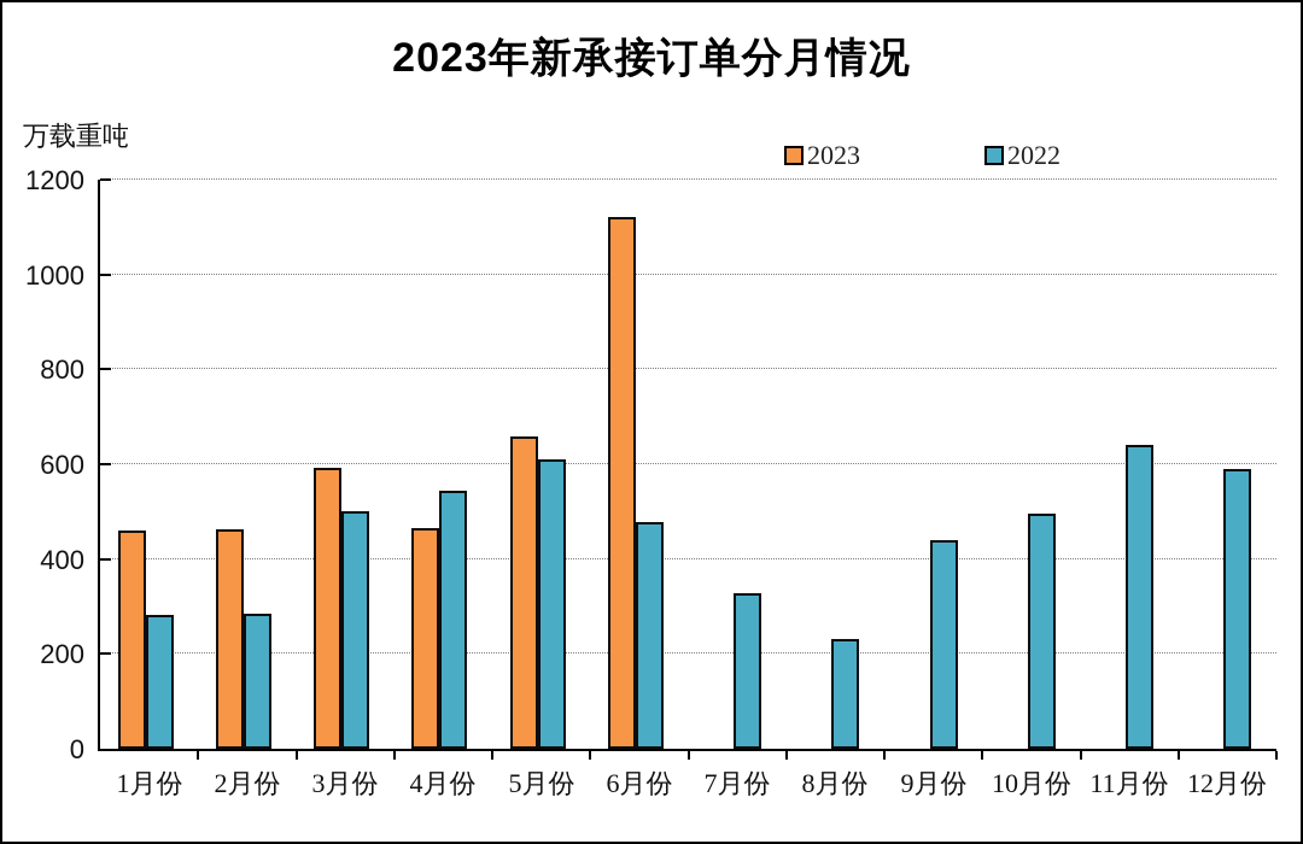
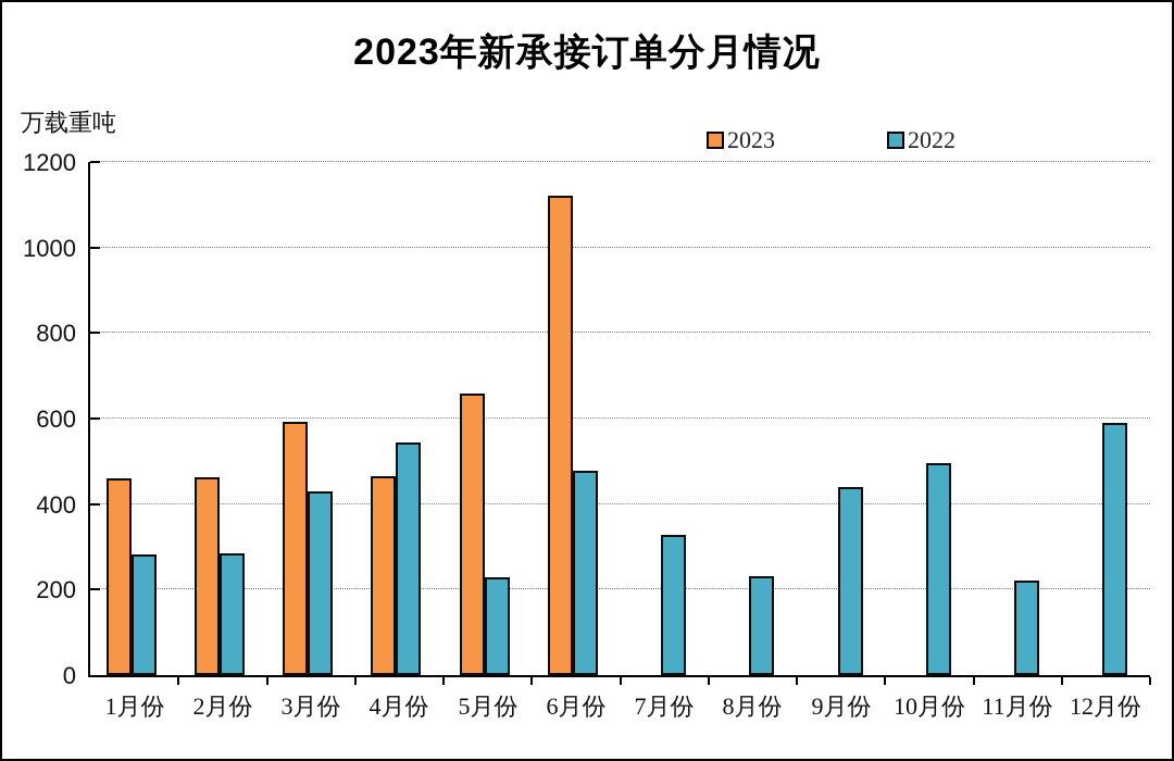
2022/3月份: 500 -> 430
2022/5月份: 610 -> 230
2022/11月份: 640 -> 220
